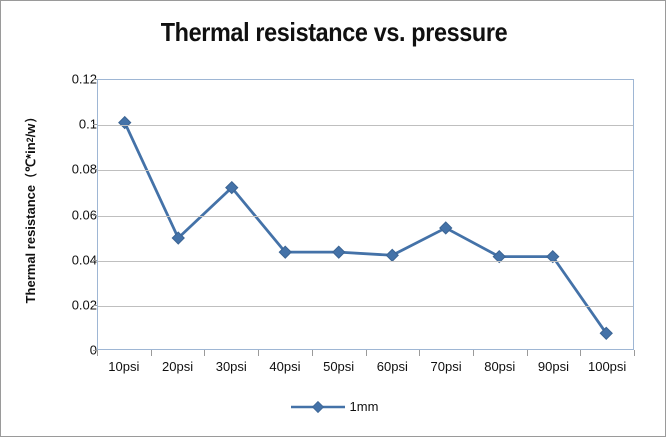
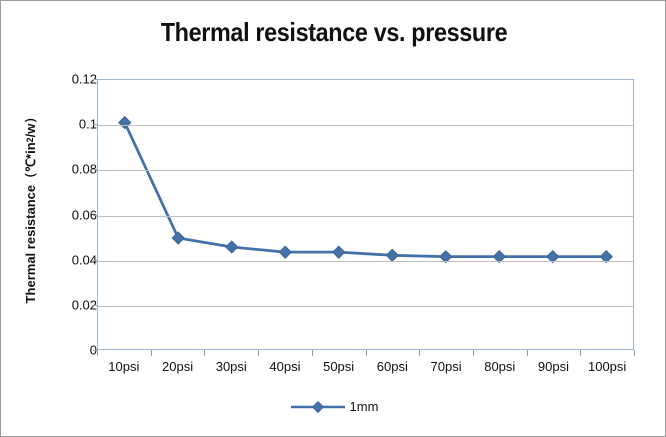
30psi: 0.072 -> 0.045
70psi: 0.054 -> 0.041
100psi: 0.007 -> 0.041
